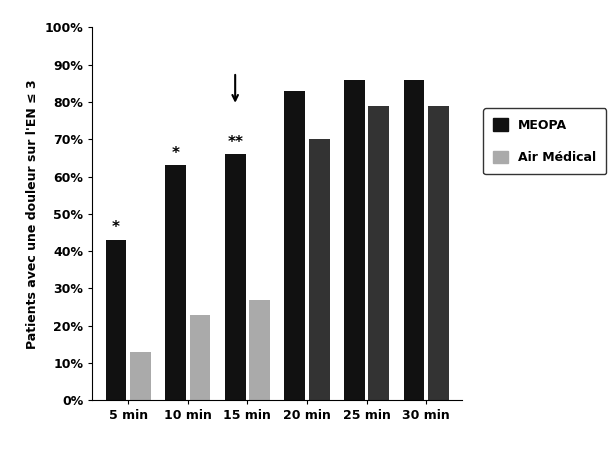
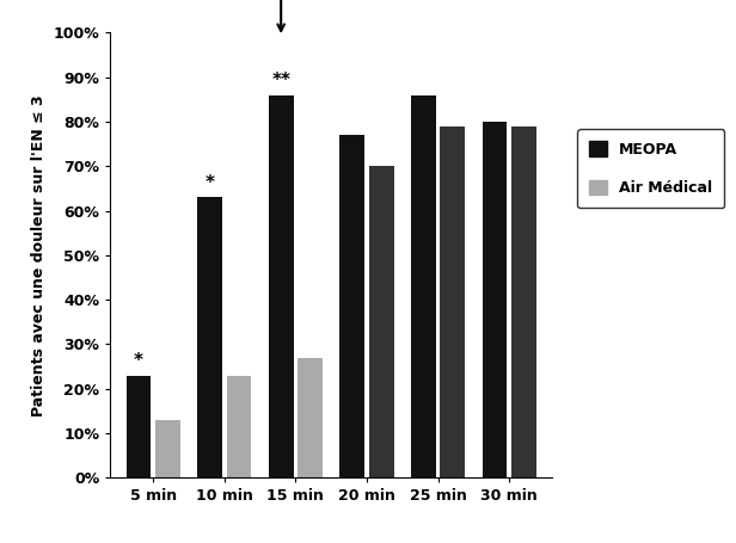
MEOPA/5 min: 43% -> 23%
MEOPA/15 min: 66% -> 86%
MEOPA/20 min: 83% -> 77%
MEOPA/30 min: 86% -> 80%
